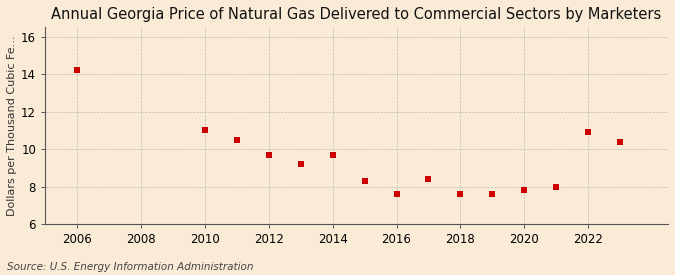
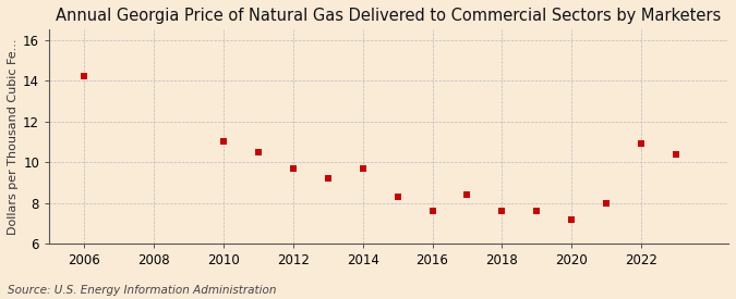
2020: 7.8 -> 7.2
